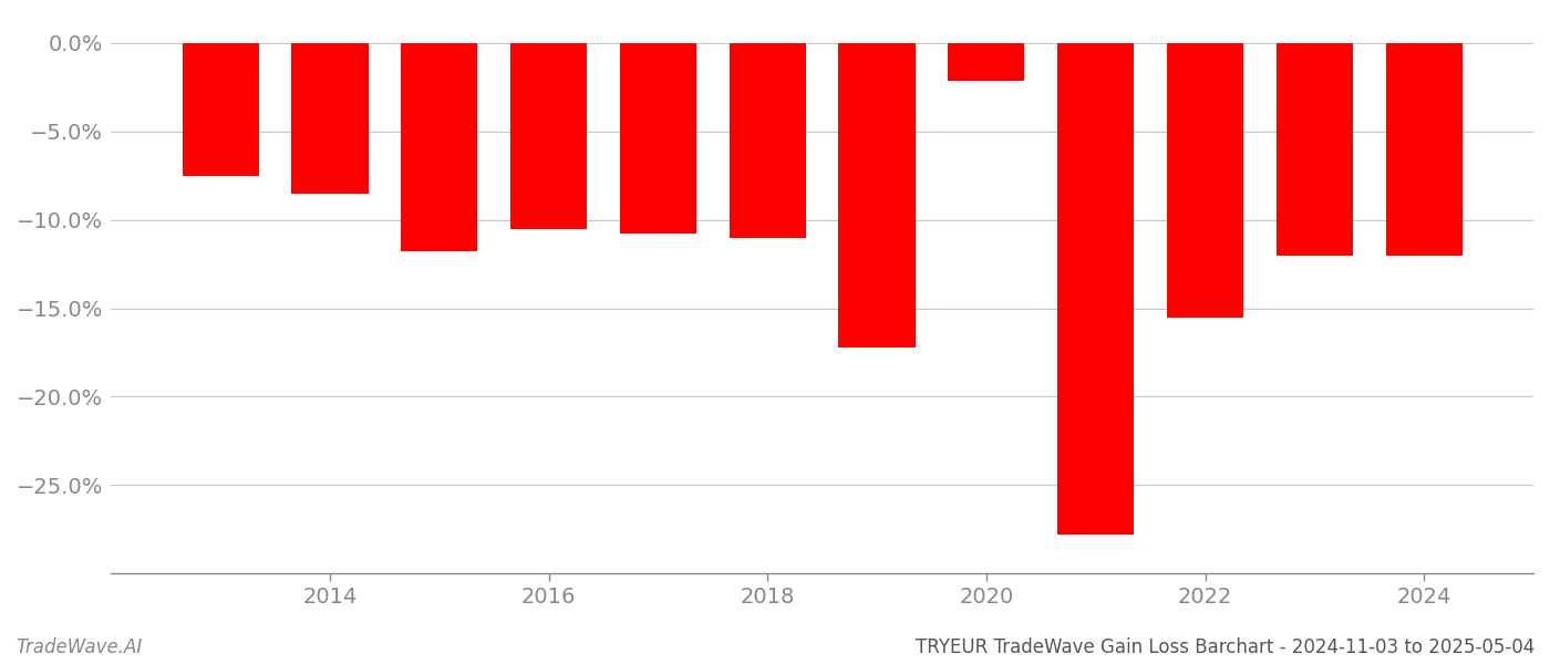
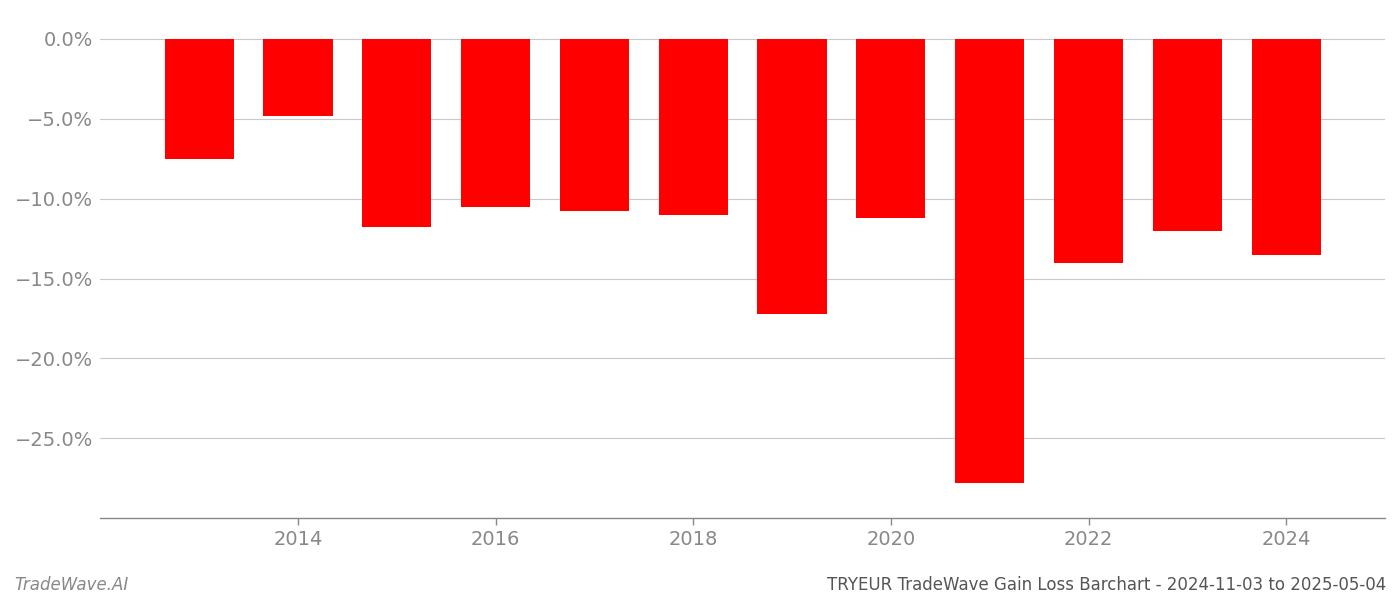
2014: -8.5% -> -4.8%
2020: -2.1% -> -11.2%
2022: -15.5% -> -14.0%
2024: -12.0% -> -13.5%
